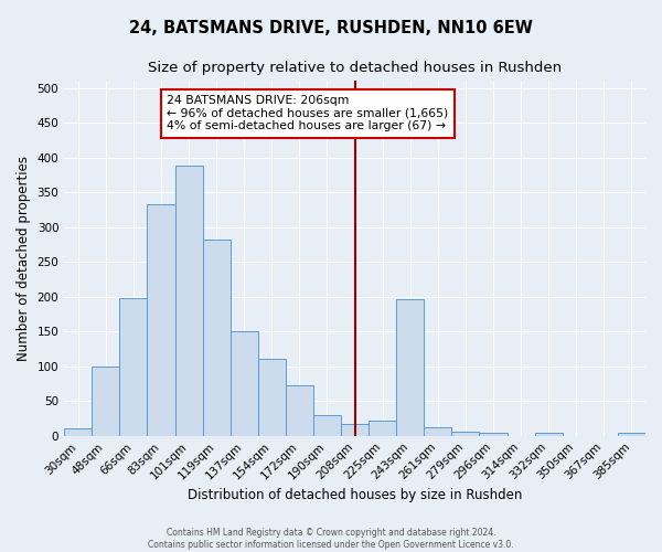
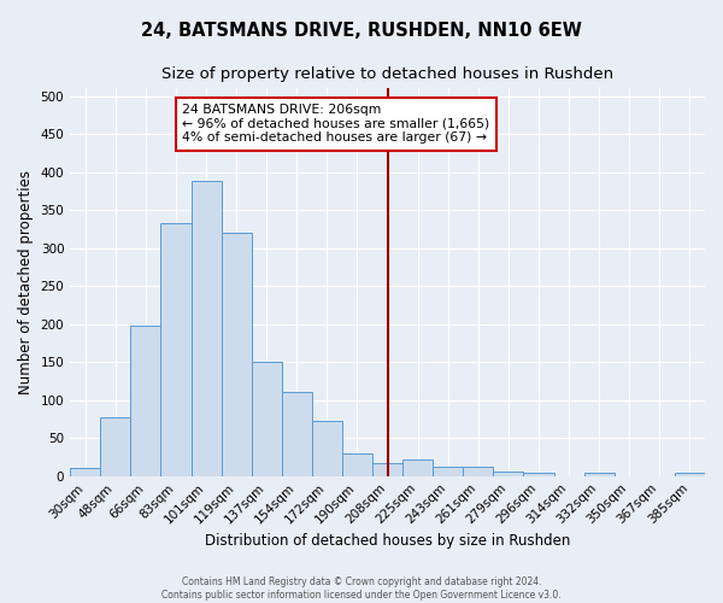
48sqm: 100 -> 78
119sqm: 282 -> 320
243sqm: 196 -> 13
